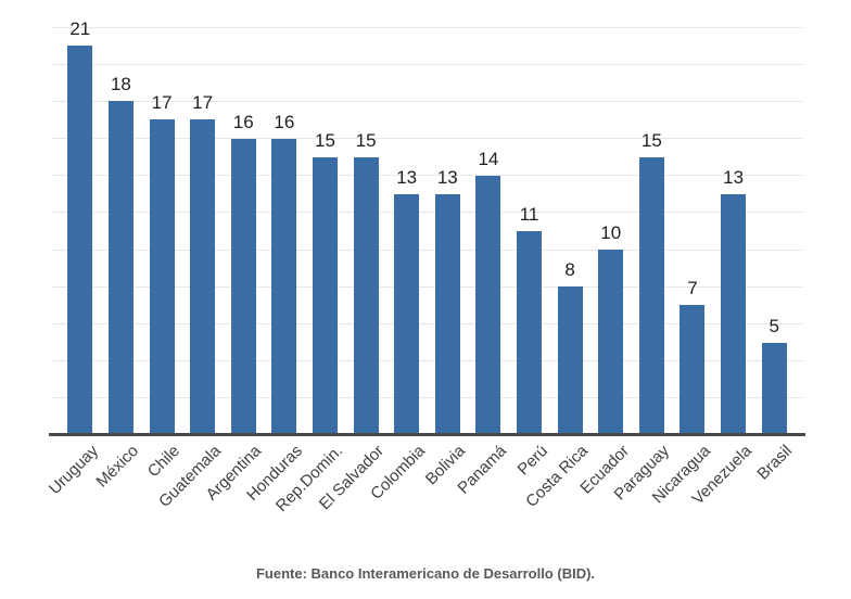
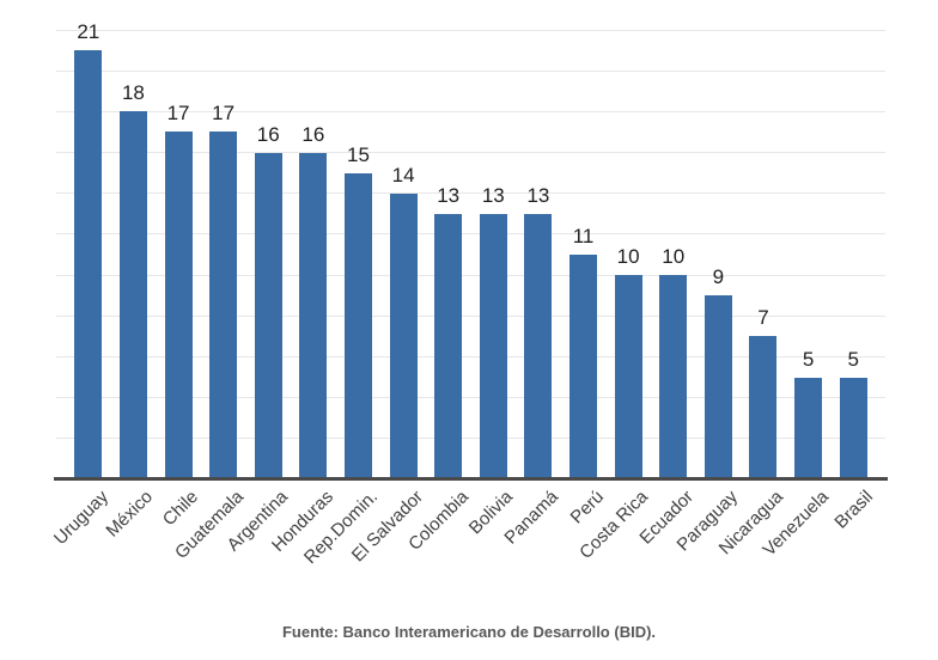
El Salvador: 15 -> 14
Panamá: 14 -> 13
Costa Rica: 8 -> 10
Paraguay: 15 -> 9
Venezuela: 13 -> 5
